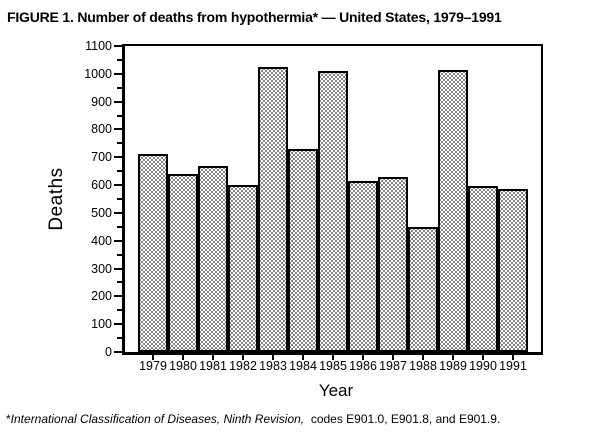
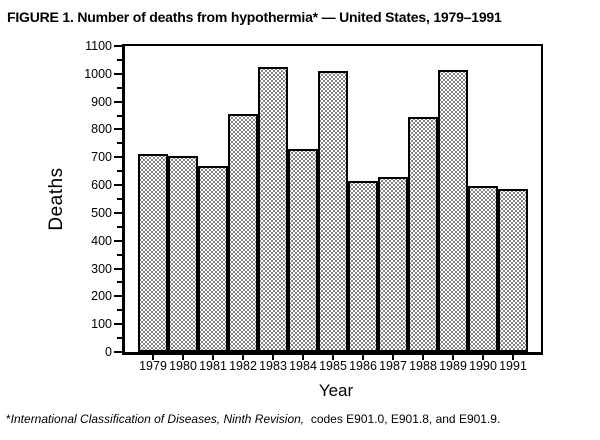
1980: 640 -> 700
1982: 600 -> 860
1988: 450 -> 840
